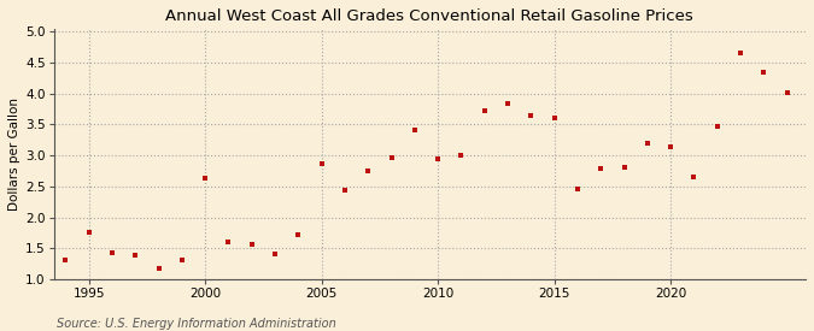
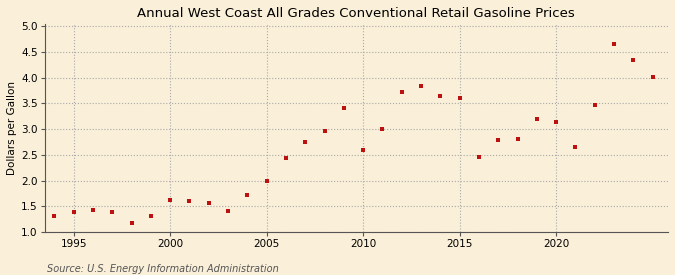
1995: 1.76 -> 1.38
2000: 2.64 -> 1.62
2005: 2.86 -> 2.00
2010: 2.94 -> 2.60
